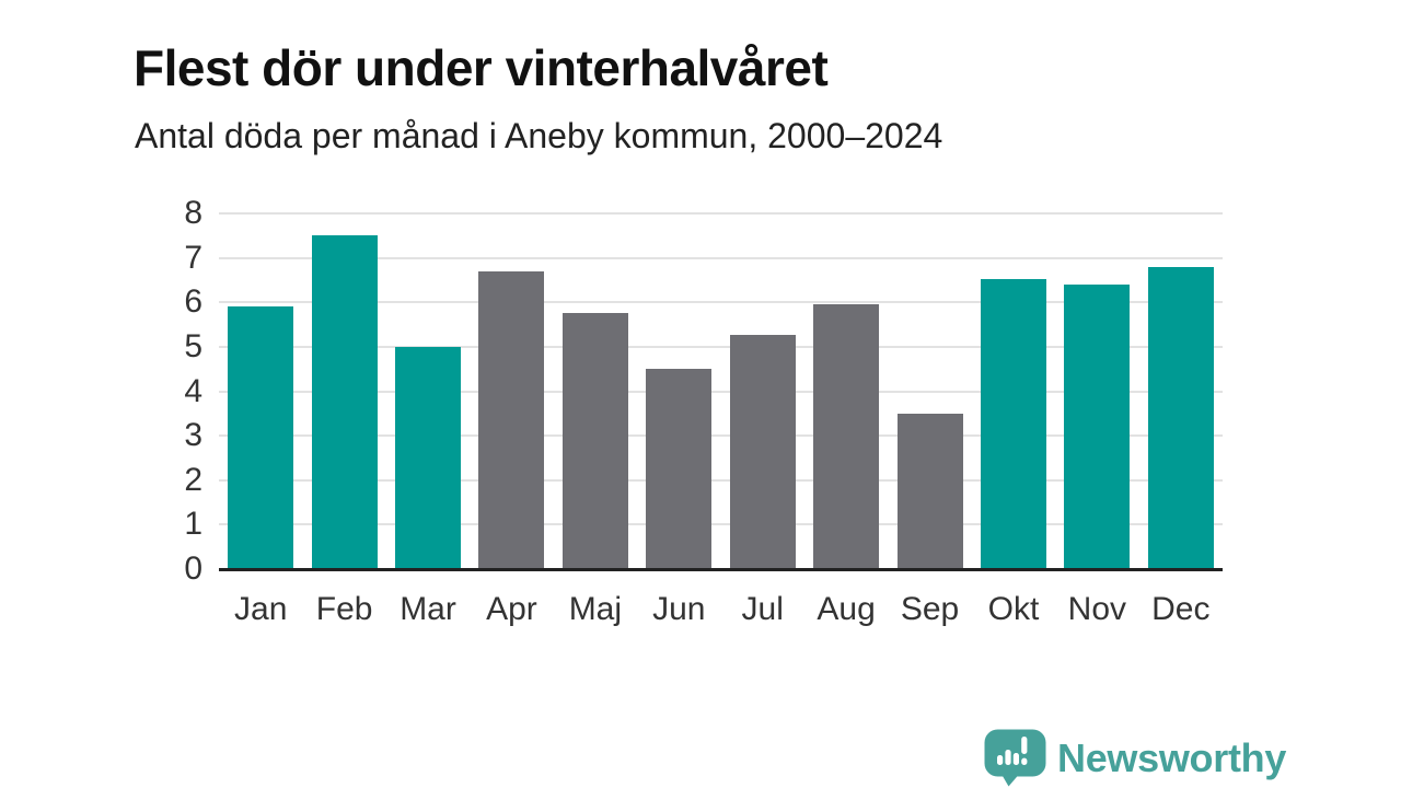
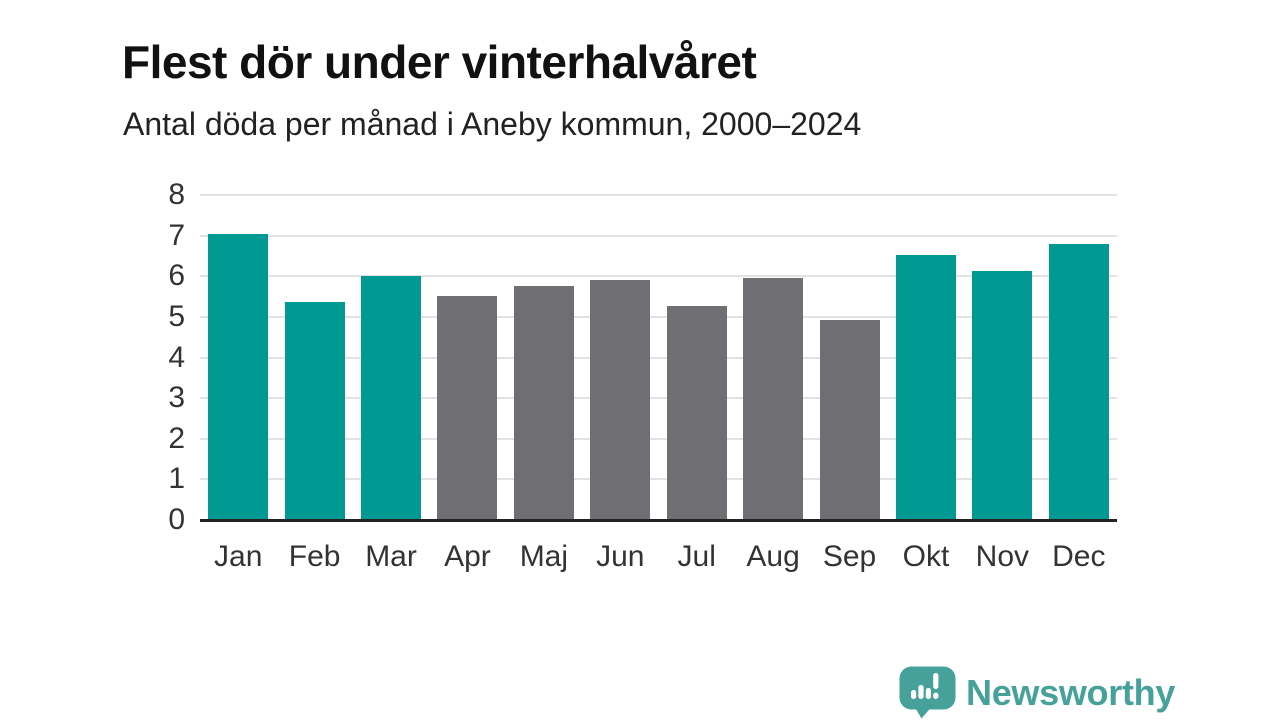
Jan: 5.9 -> 7.0
Feb: 7.5 -> 5.4
Mar: 5.0 -> 6.0
Apr: 6.7 -> 5.5
Jun: 4.5 -> 5.9
Sep: 3.5 -> 4.9
Nov: 6.4 -> 6.1
